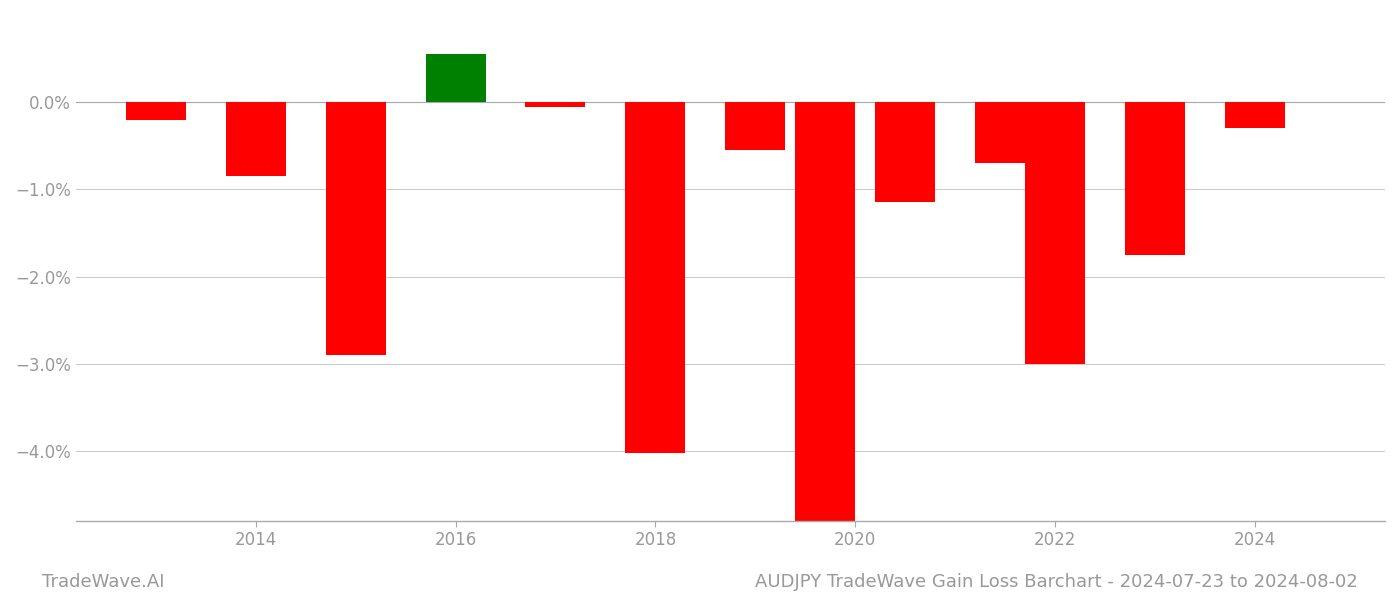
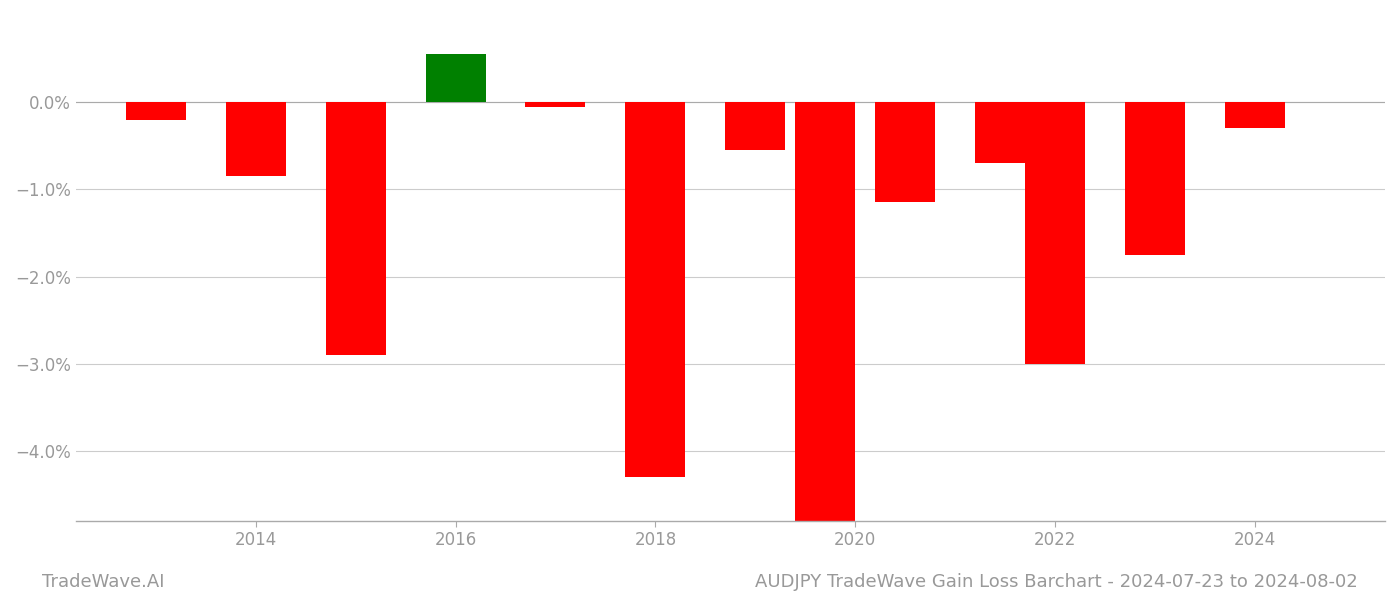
2018: -4.02% -> -4.30%
